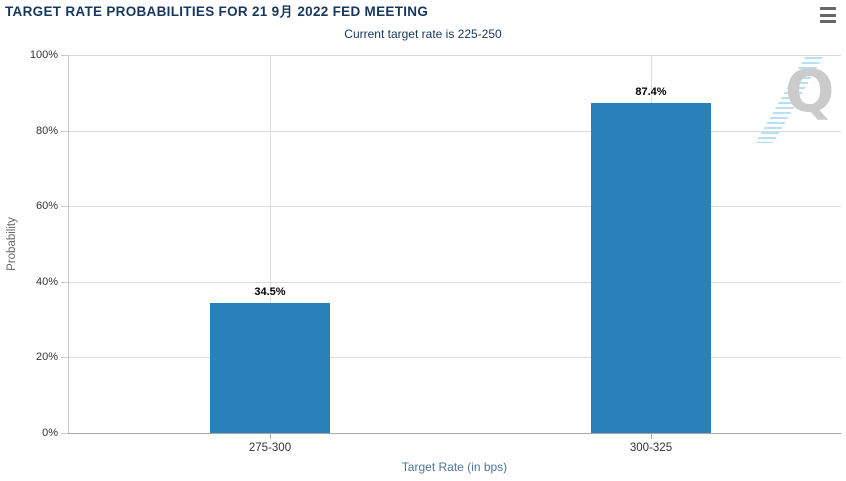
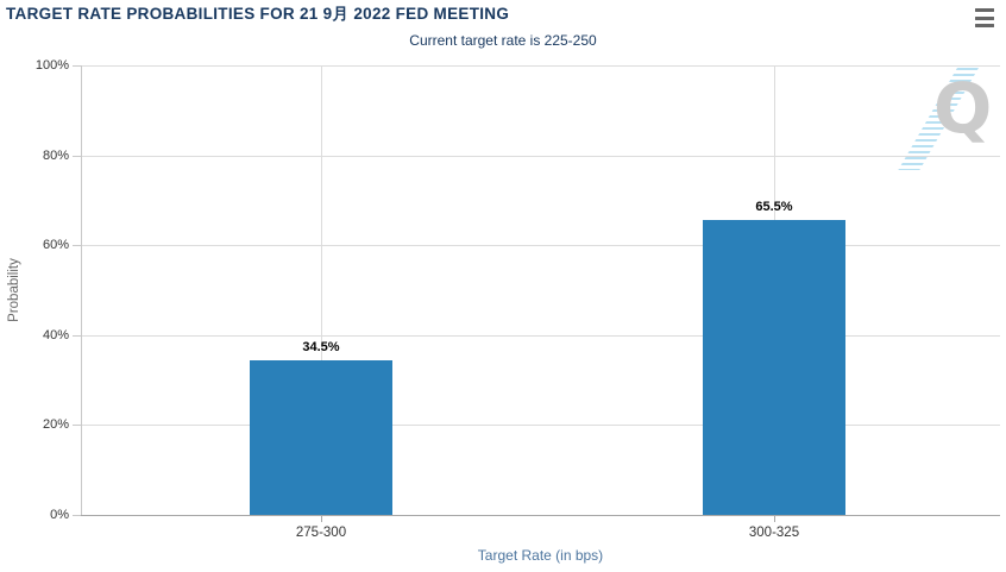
300-325: 87.4% -> 65.5%
